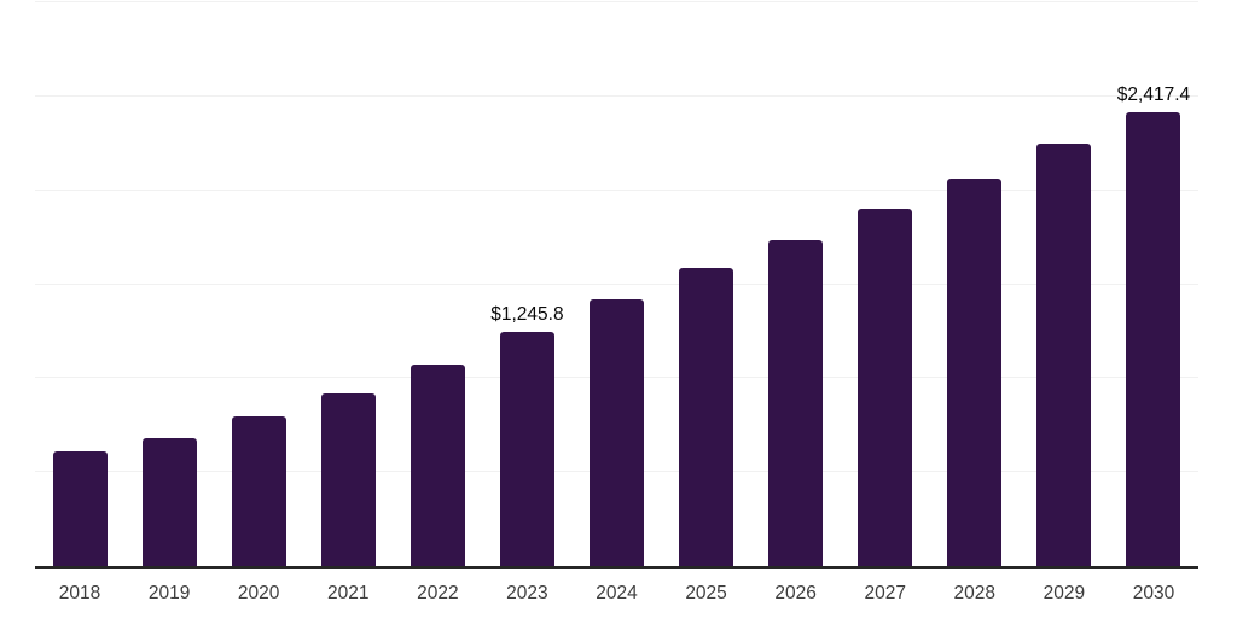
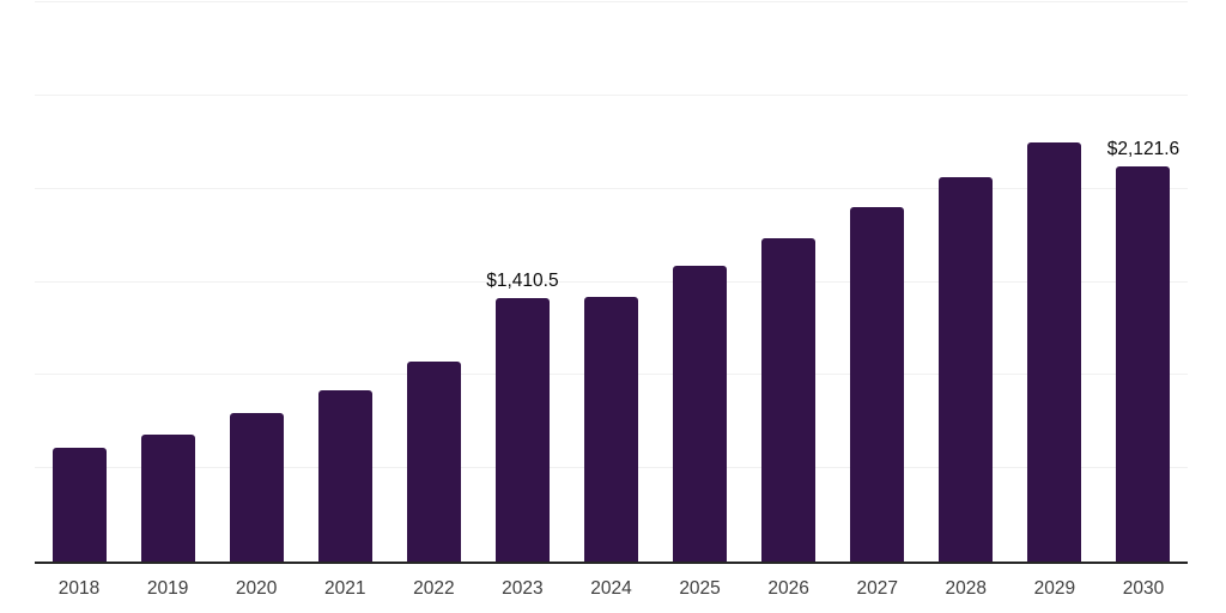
2023: $1,245.8 -> $1,410.5
2030: $2,417.4 -> $2,121.6
